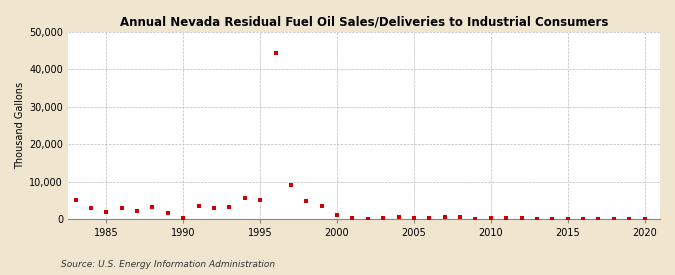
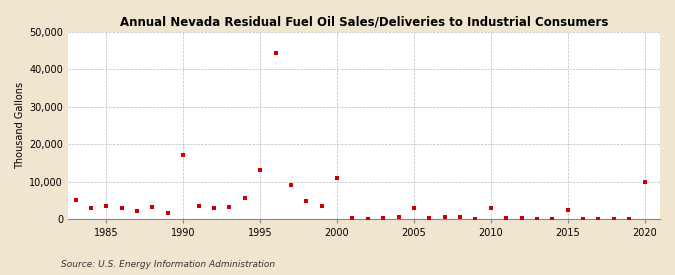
1985: 1,800 -> 3,500
1990: 200 -> 17,000
1995: 5,200 -> 13,000
2000: 1,000 -> 11,000
2005: 200 -> 3,000
2010: 200 -> 3,000
2015: 100 -> 2,500
2020: 0 -> 10,000
